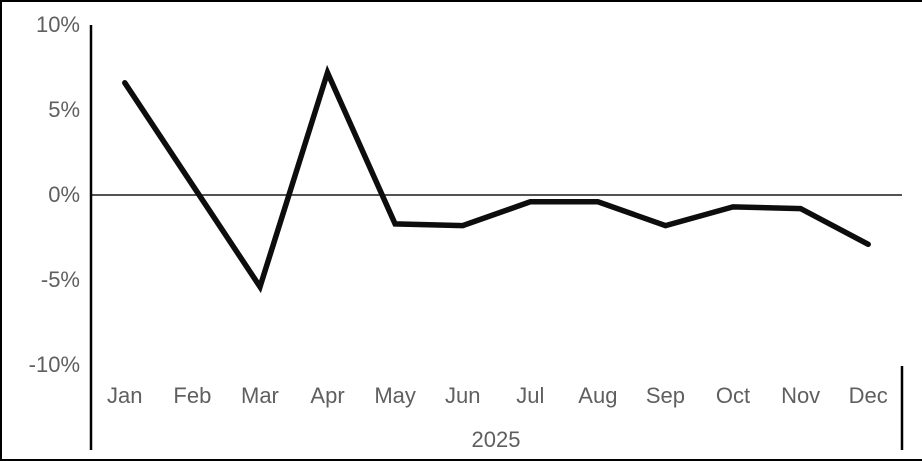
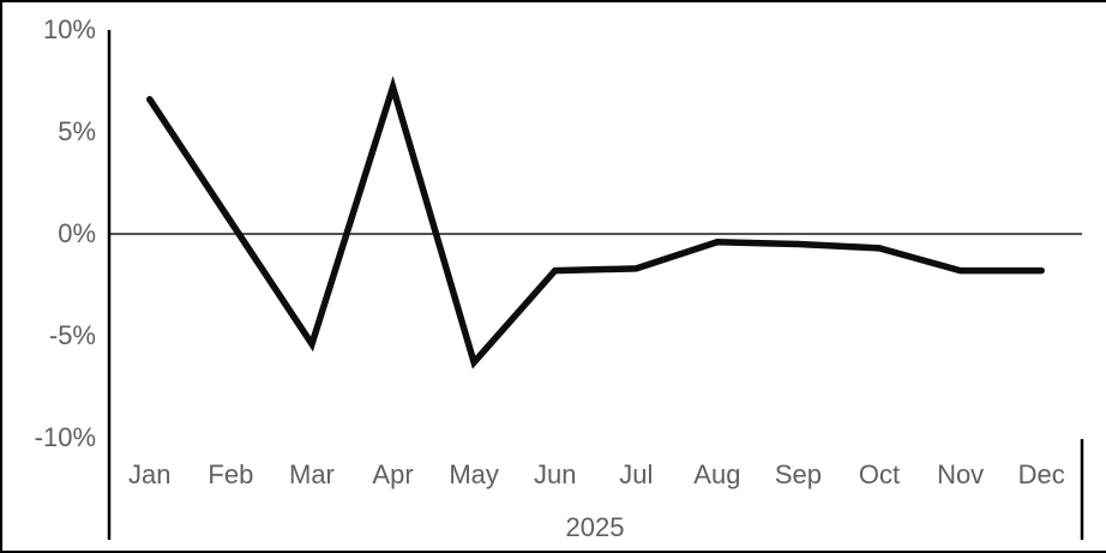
May: -1.7% -> -6.3%
Jul: -0.4% -> -1.7%
Sep: -1.8% -> -0.5%
Nov: -0.8% -> -1.8%
Dec: -2.9% -> -1.8%
